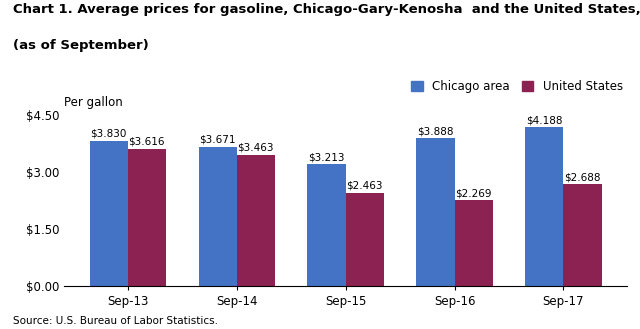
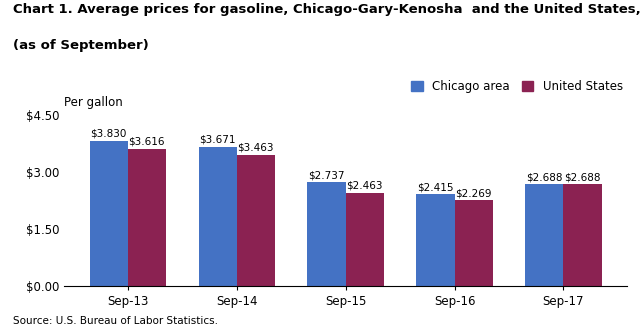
Chicago area/Sep-15: $3.213 -> $2.737
Chicago area/Sep-16: $3.888 -> $2.415
Chicago area/Sep-17: $4.188 -> $2.688
